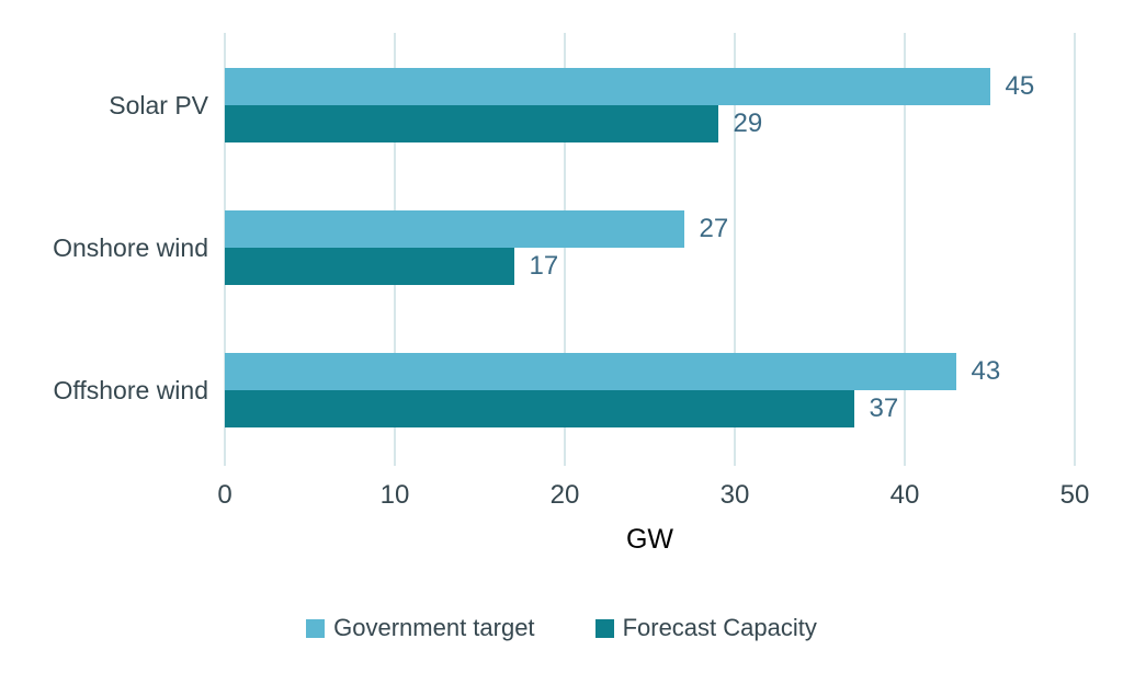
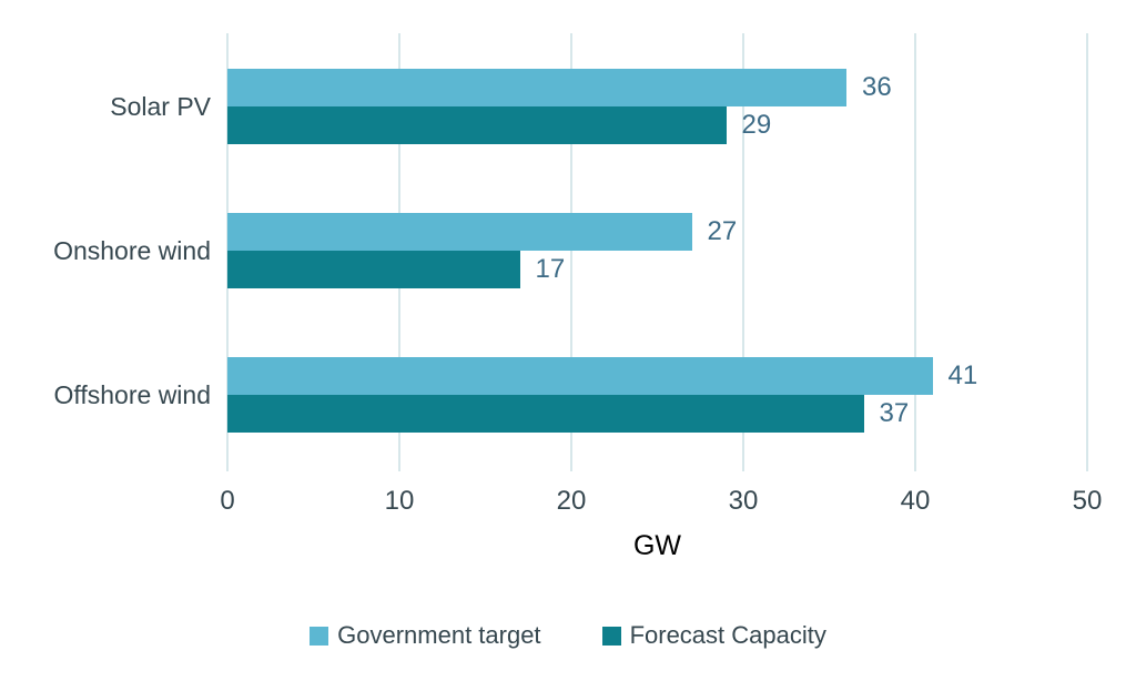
Government target/Solar PV: 45 -> 36
Government target/Offshore wind: 43 -> 41
